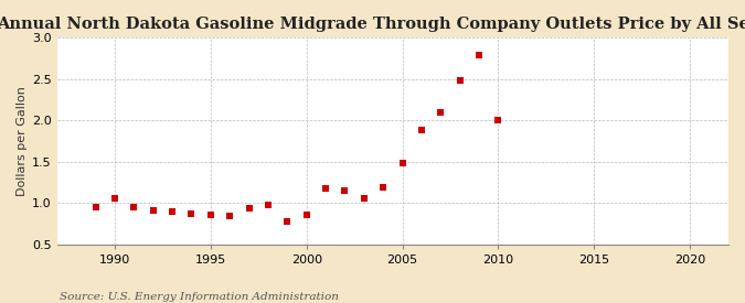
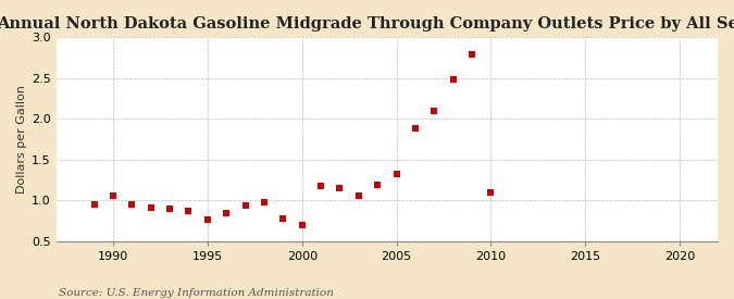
1995: 0.85 -> 0.76
2000: 0.86 -> 0.70
2005: 1.49 -> 1.32
2010: 2.00 -> 1.10
